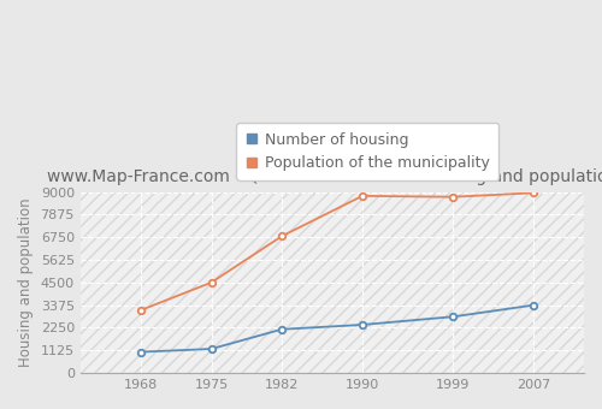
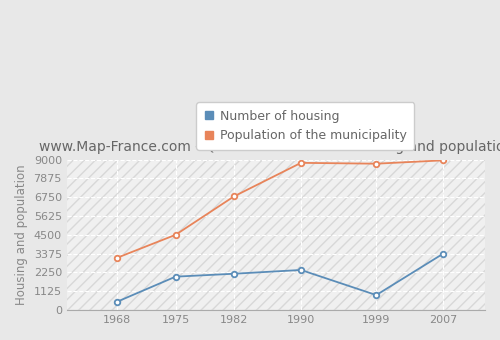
Number of housing/1968: 1000 -> 500
Number of housing/1975: 1200 -> 2000
Number of housing/1999: 2800 -> 900
